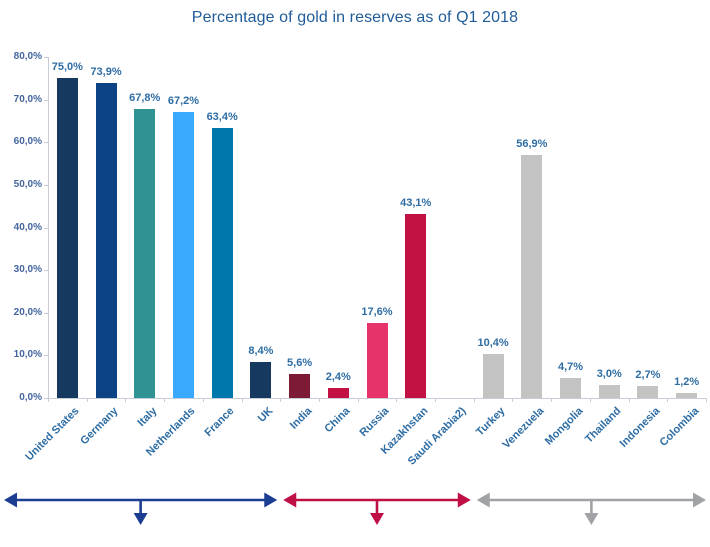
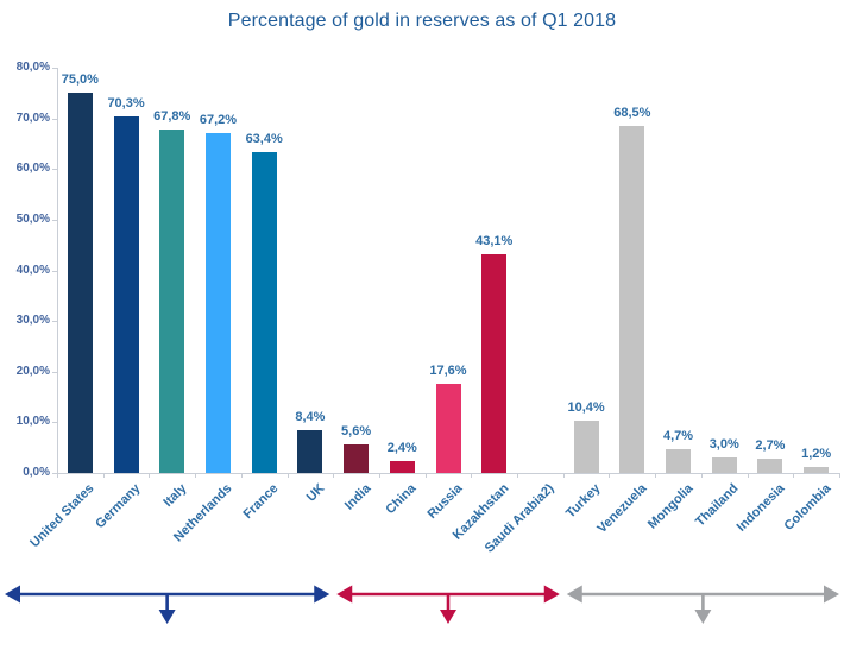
Germany: 73,9% -> 70,3%
Venezuela: 56,9% -> 68,5%
